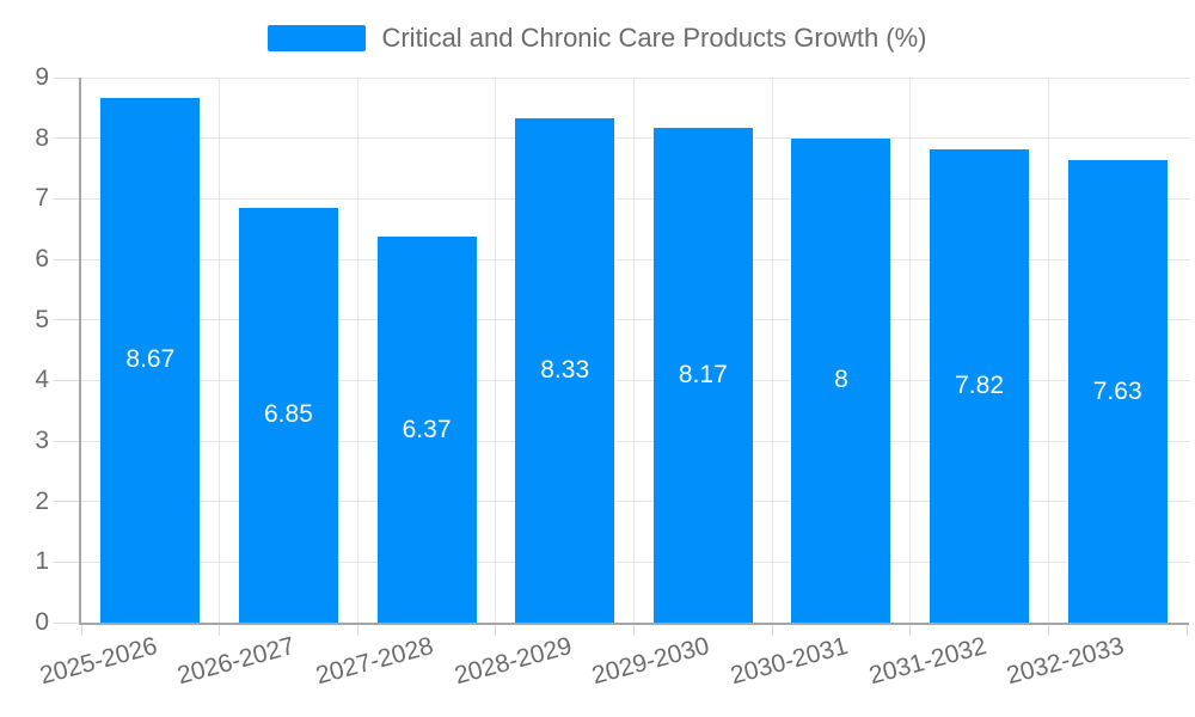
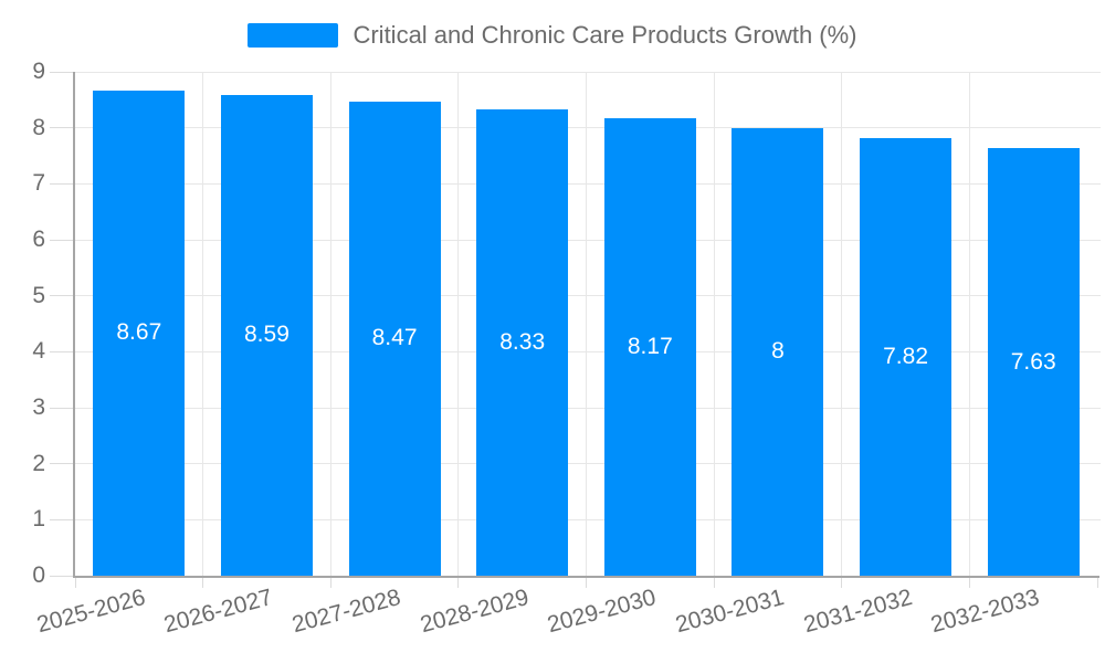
2026-2027: 6.85 -> 8.59
2027-2028: 6.37 -> 8.47
